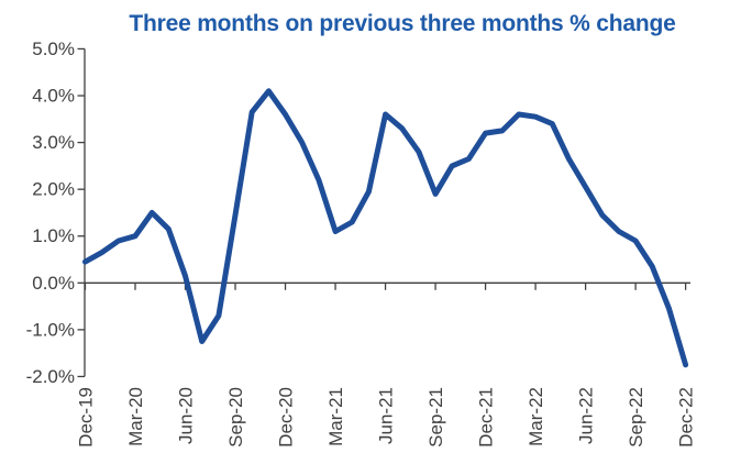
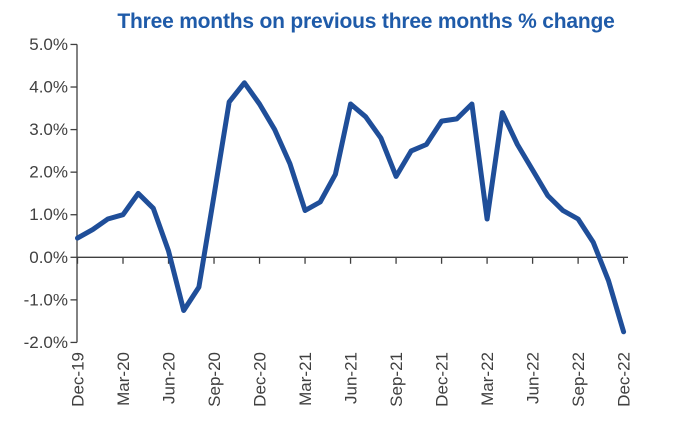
Mar-22: 3.5% -> 0.9%
